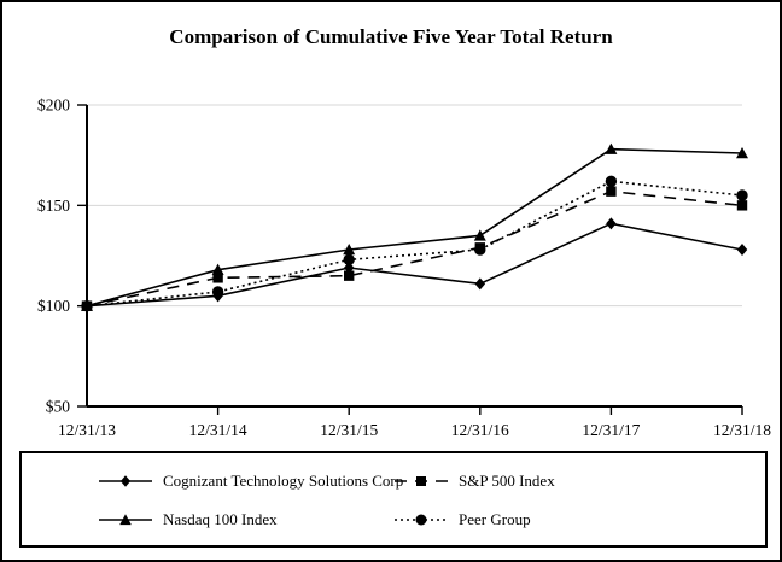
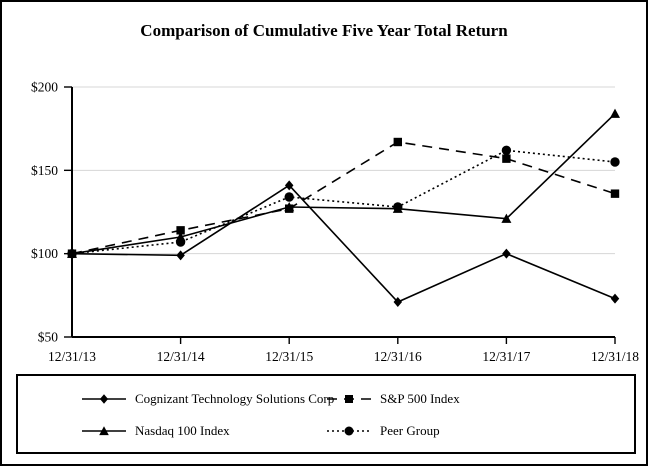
Cognizant Technology Solutions Corp/12/31/14: $105 -> $99
Nasdaq 100 Index/12/31/14: $118 -> $110
Cognizant Technology Solutions Corp/12/31/15: $119 -> $141
S&P 500 Index/12/31/15: $115 -> $127
Peer Group/12/31/15: $123 -> $134
Cognizant Technology Solutions Corp/12/31/16: $111 -> $71
S&P 500 Index/12/31/16: $129 -> $167
Nasdaq 100 Index/12/31/16: $135 -> $127
Cognizant Technology Solutions Corp/12/31/17: $141 -> $100
Nasdaq 100 Index/12/31/17: $178 -> $121
Cognizant Technology Solutions Corp/12/31/18: $128 -> $73
S&P 500 Index/12/31/18: $150 -> $136
Nasdaq 100 Index/12/31/18: $176 -> $184
